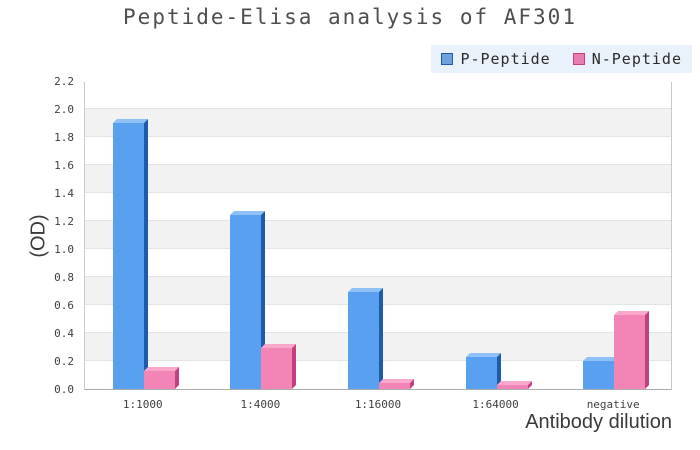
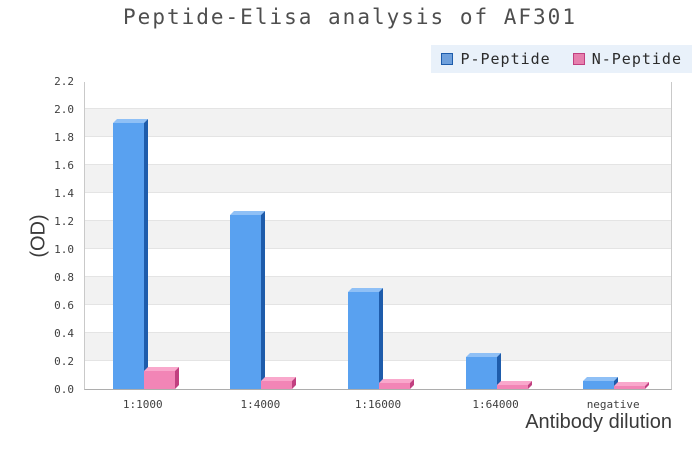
N-Peptide/1:4000: 0.29 -> 0.06
P-Peptide/negative: 0.20 -> 0.06
N-Peptide/negative: 0.53 -> 0.02
